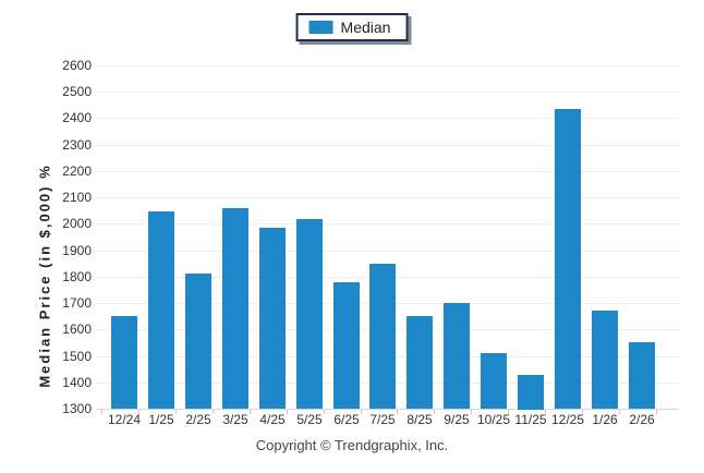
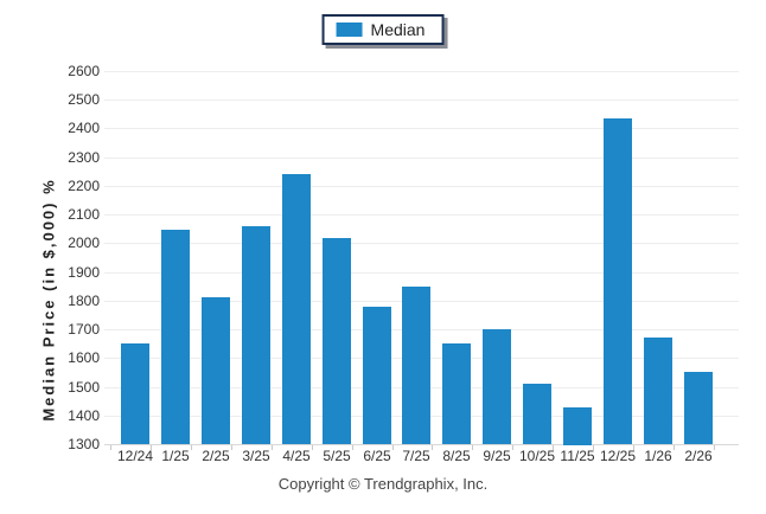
4/25: 1980 -> 2240
